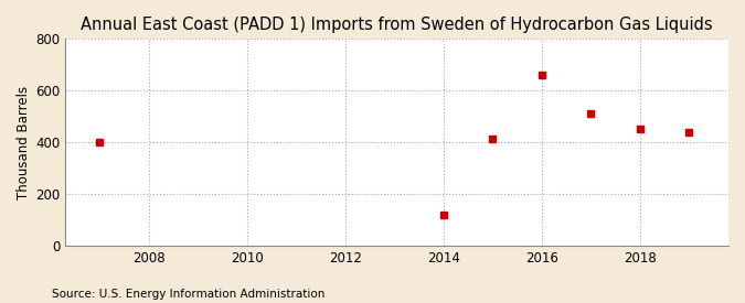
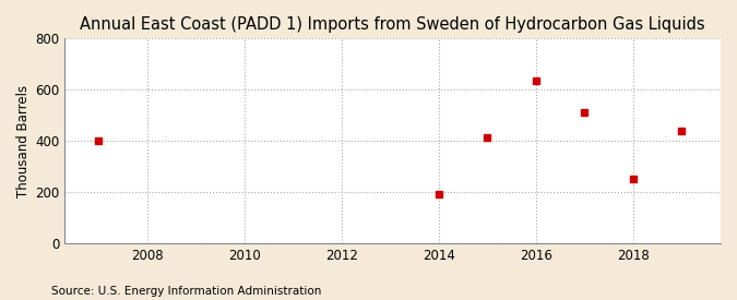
2014: 120 -> 190
2016: 660 -> 635
2018: 450 -> 250
